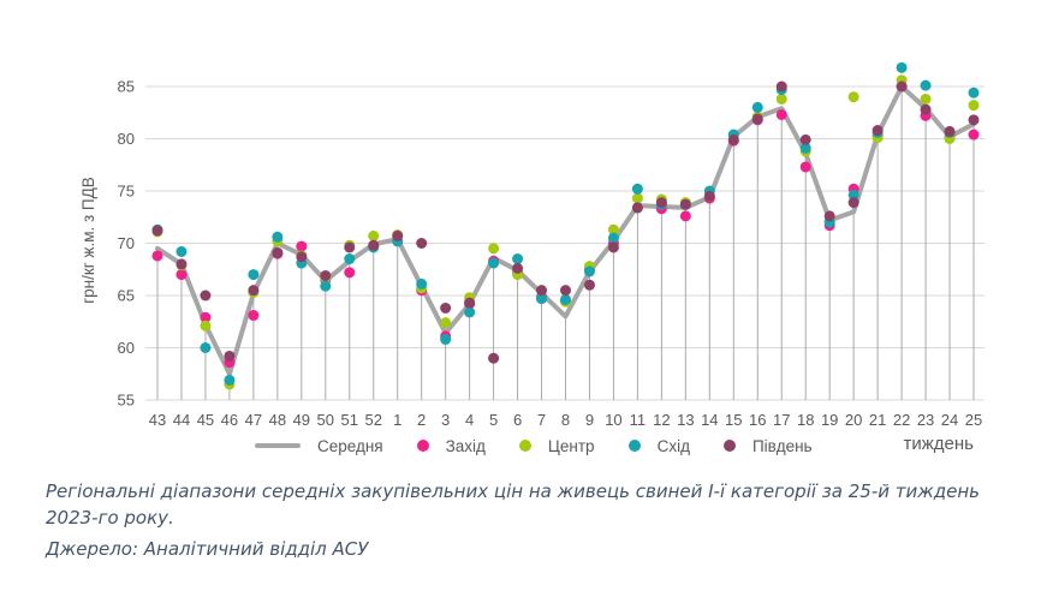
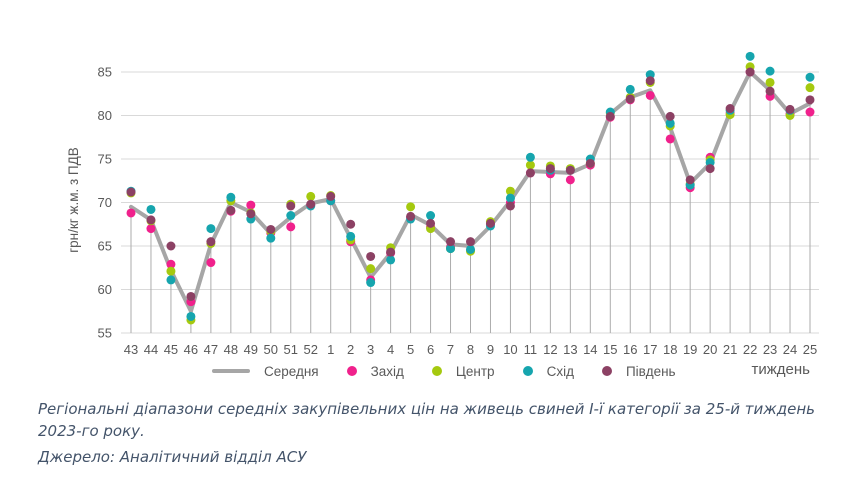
Схід/45: 60 -> 61
Південь/2: 70 -> 68
Південь/5: 59 -> 68
Середня/8: 63 -> 65
Південь/9: 66 -> 68
Південь/17: 85 -> 84
Середня/20: 73 -> 74
Центр/20: 84 -> 75
